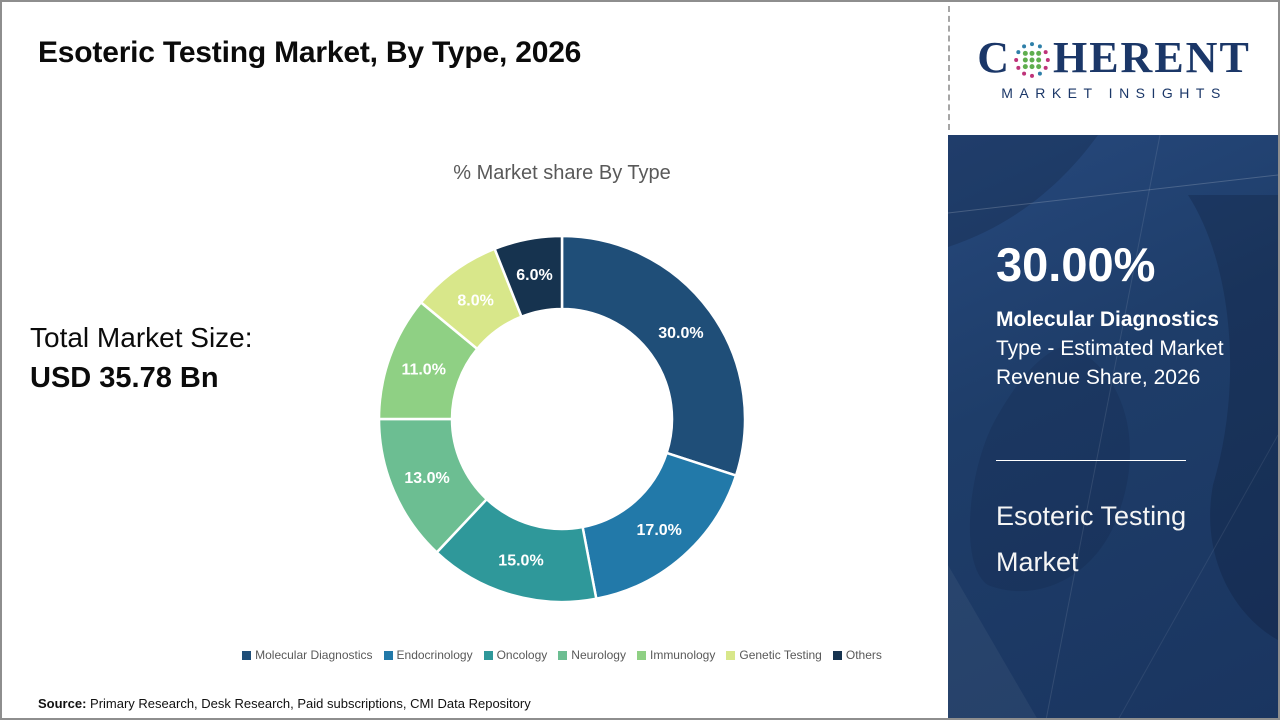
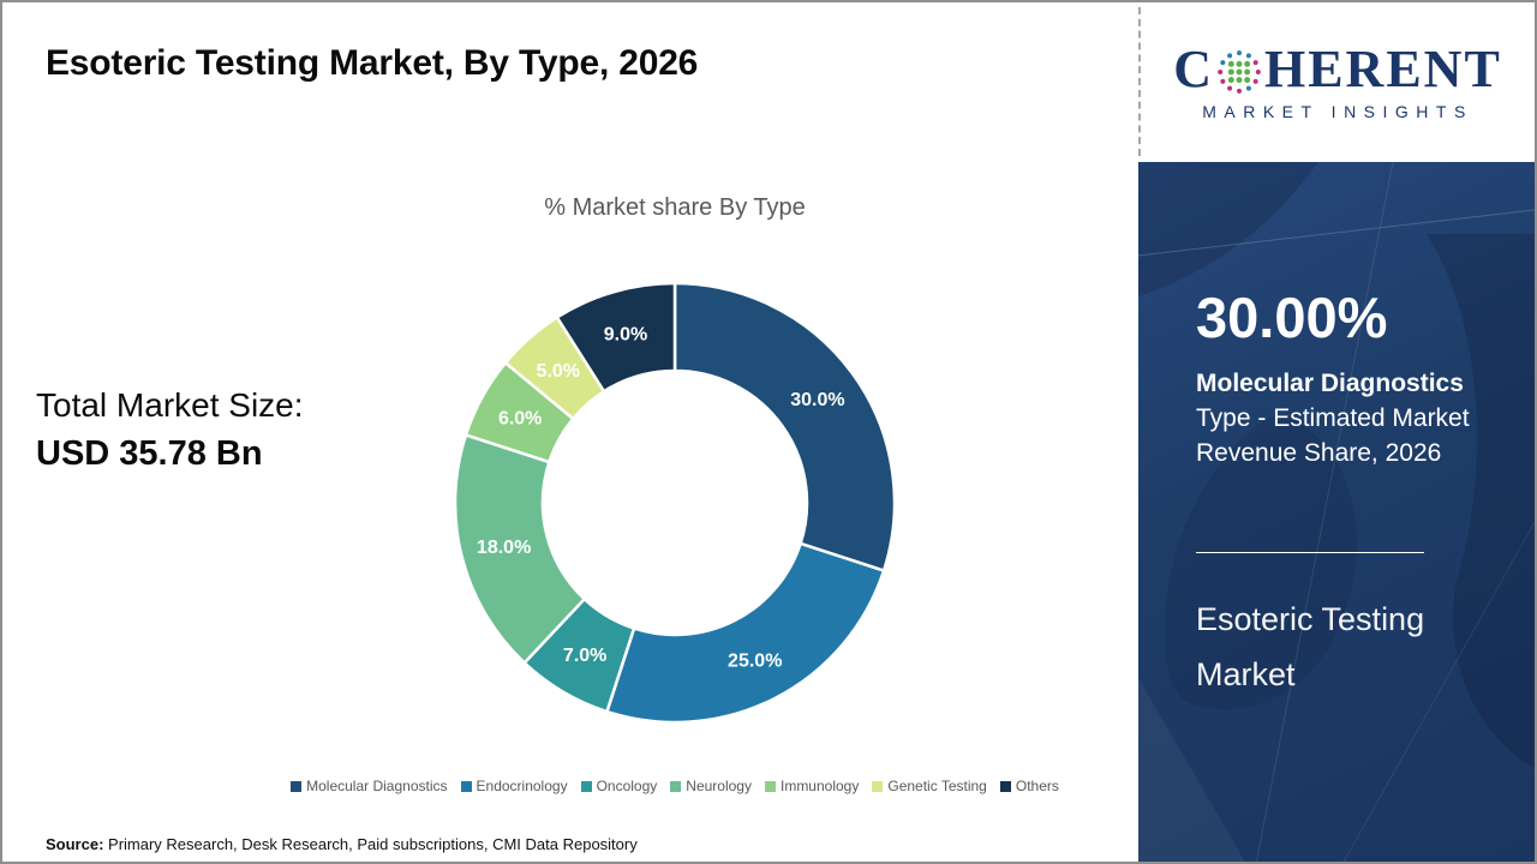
Endocrinology: 17.0% -> 25.0%
Oncology: 15.0% -> 7.0%
Neurology: 13.0% -> 18.0%
Immunology: 11.0% -> 6.0%
Genetic Testing: 8.0% -> 5.0%
Others: 6.0% -> 9.0%
